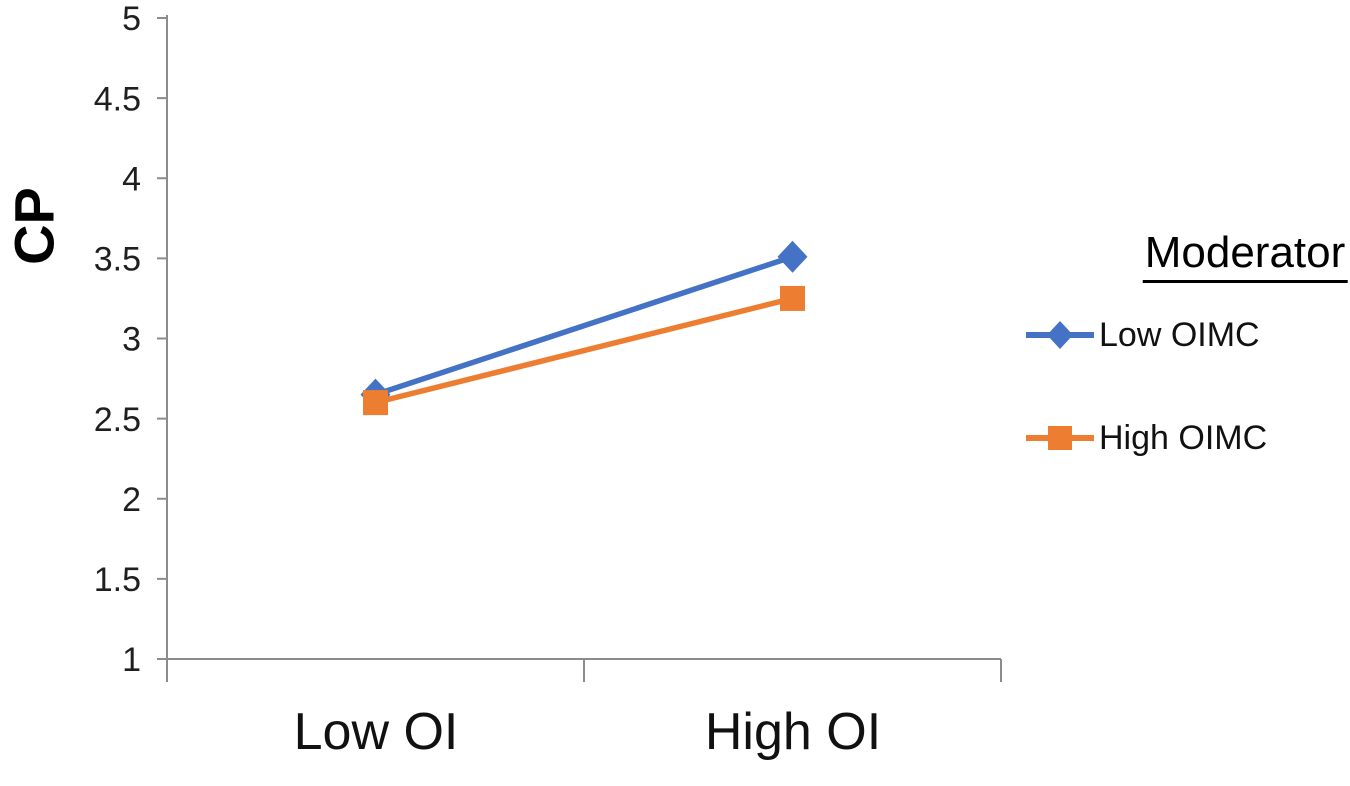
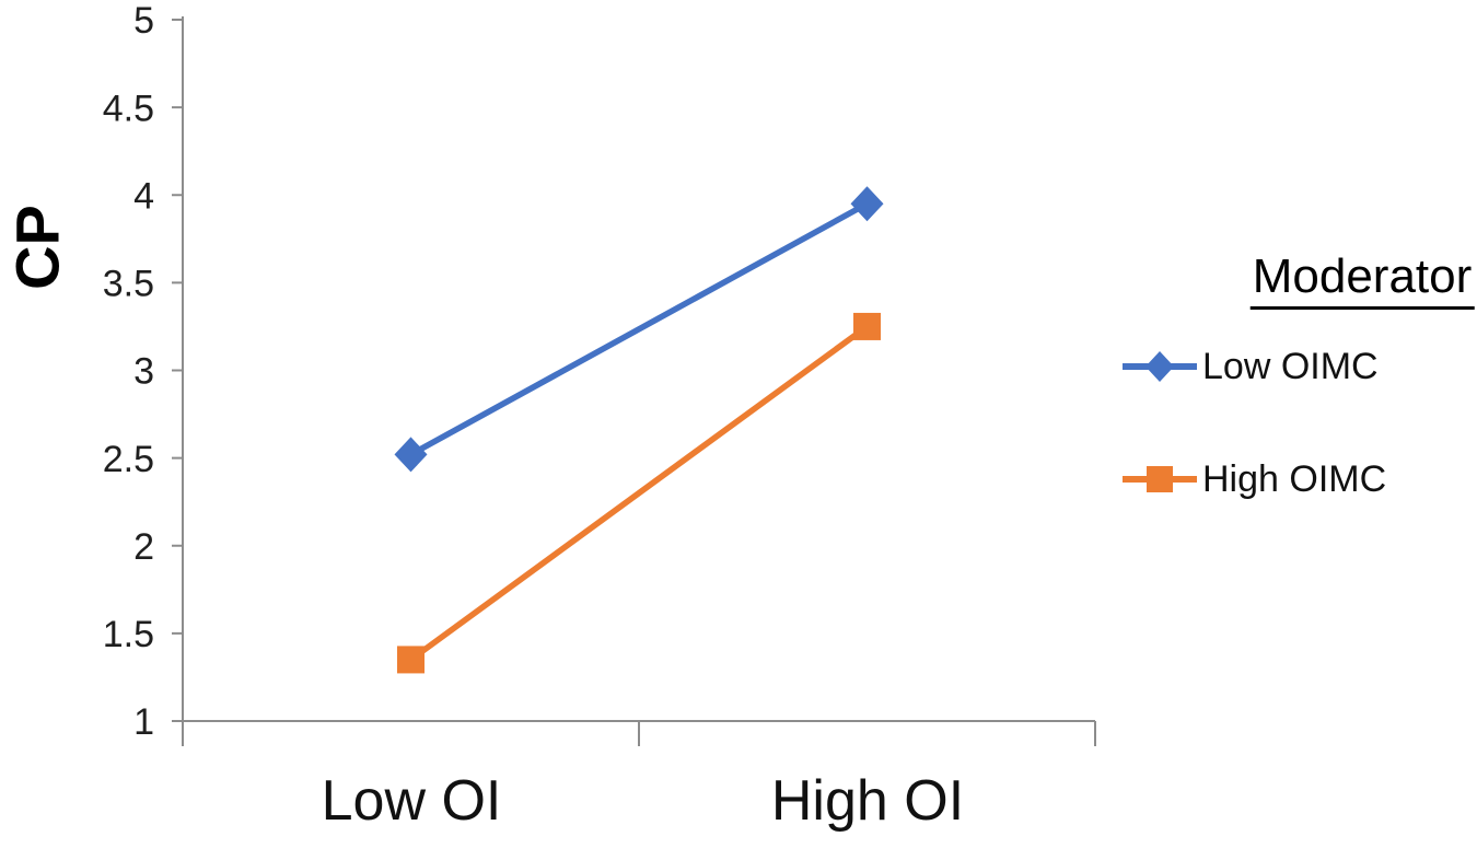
Low OIMC/Low OI: 2.65 -> 2.52
High OIMC/Low OI: 2.60 -> 1.35
Low OIMC/High OI: 3.51 -> 3.95
